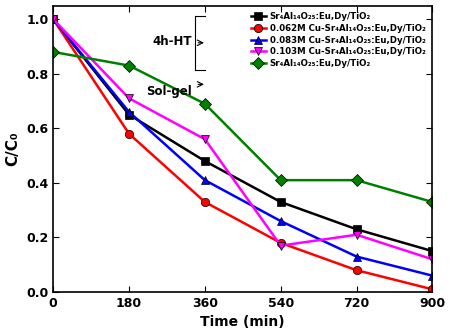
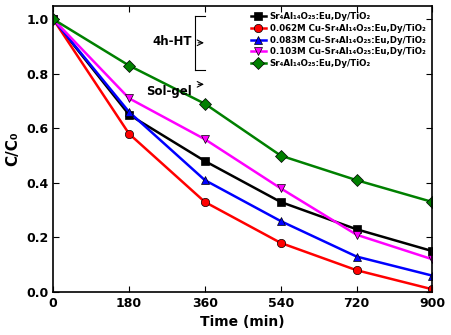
Sr₄Al₁₄O₂₅:Eu,Dy/TiO₂/0: 0.88 -> 1.00
0.103M Cu-Sr₄Al₁₄O₂₅:Eu,Dy/TiO₂/540: 0.17 -> 0.38
Sr₄Al₁₄O₂₅:Eu,Dy/TiO₂/540: 0.41 -> 0.50
